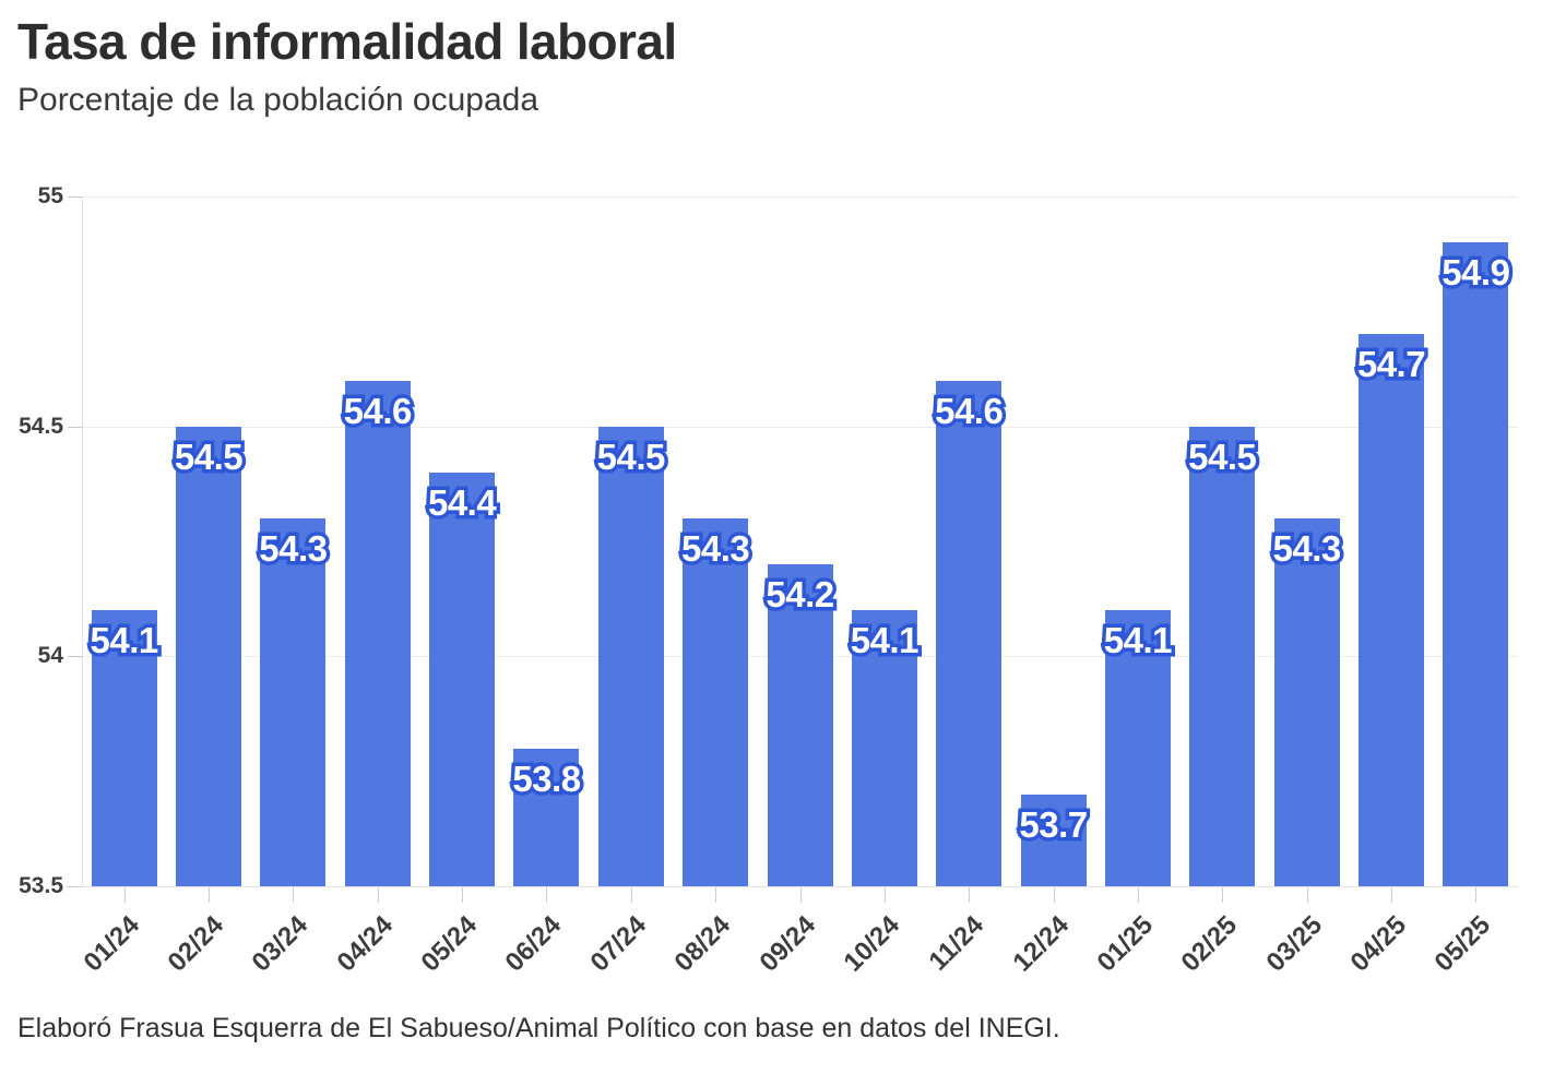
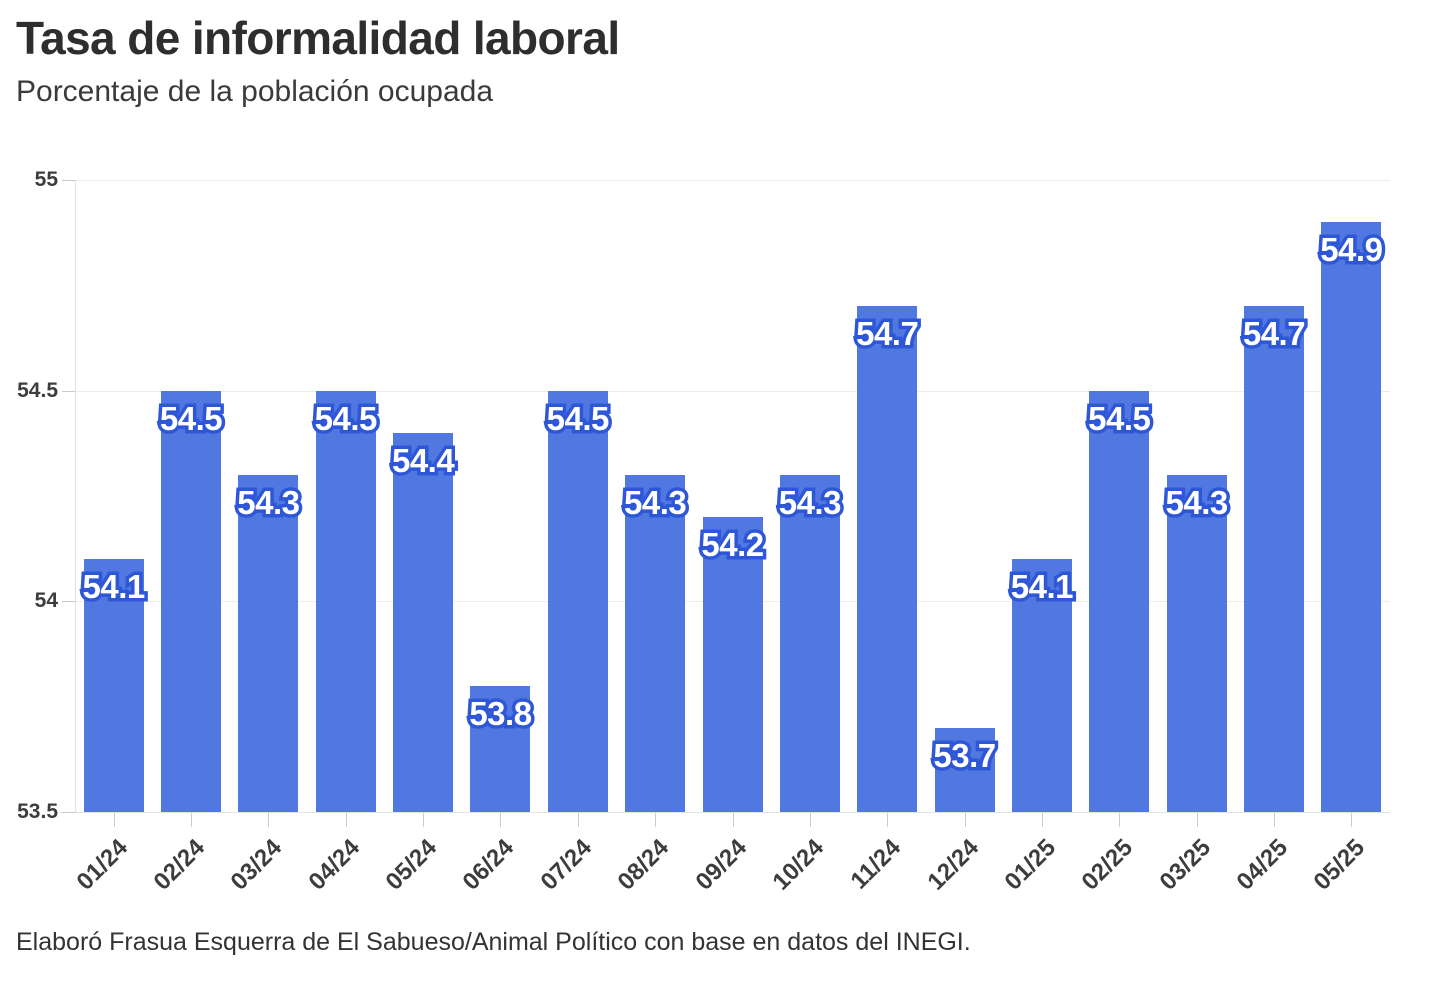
04/24: 54.6 -> 54.5
10/24: 54.1 -> 54.3
11/24: 54.6 -> 54.7
